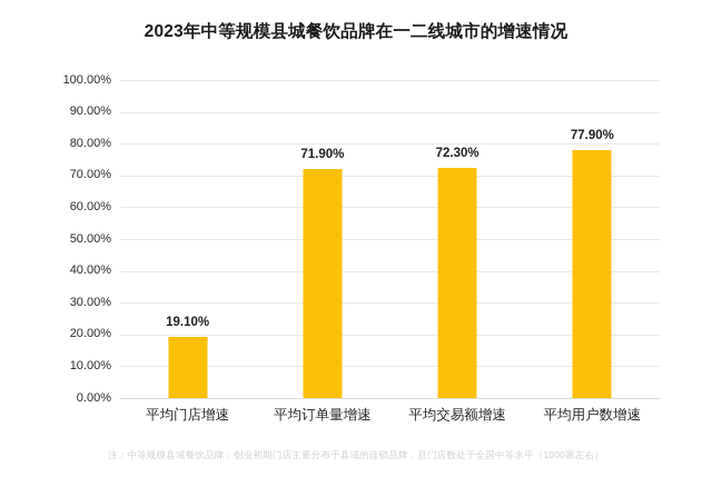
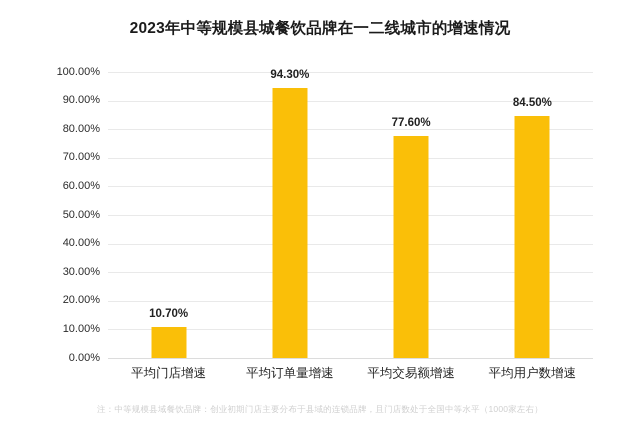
平均门店增速: 19.10% -> 10.70%
平均订单量增速: 71.90% -> 94.30%
平均交易额增速: 72.30% -> 77.60%
平均用户数增速: 77.90% -> 84.50%
